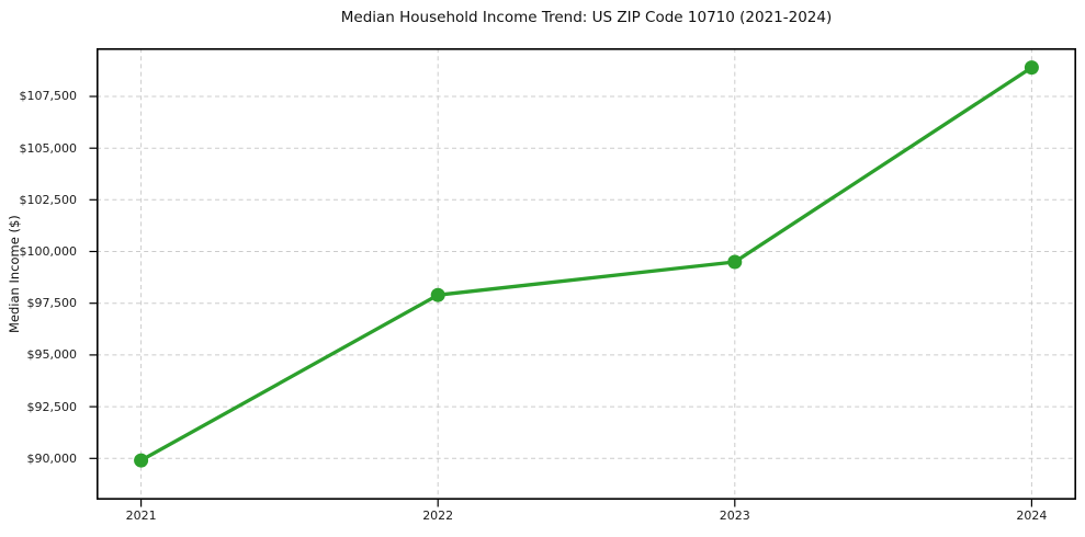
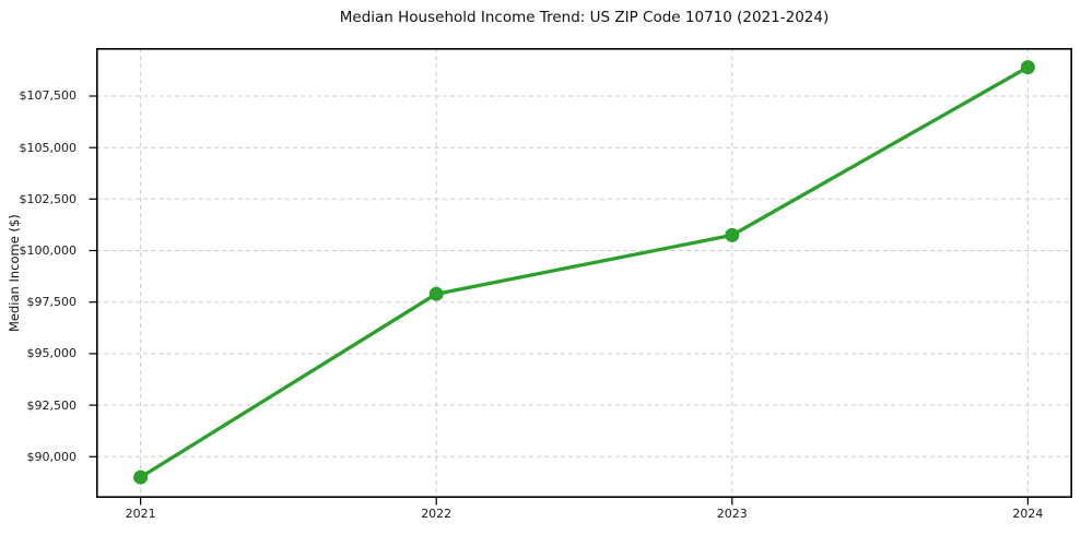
2021: $89900 -> $89000
2023: $99500 -> $100800
